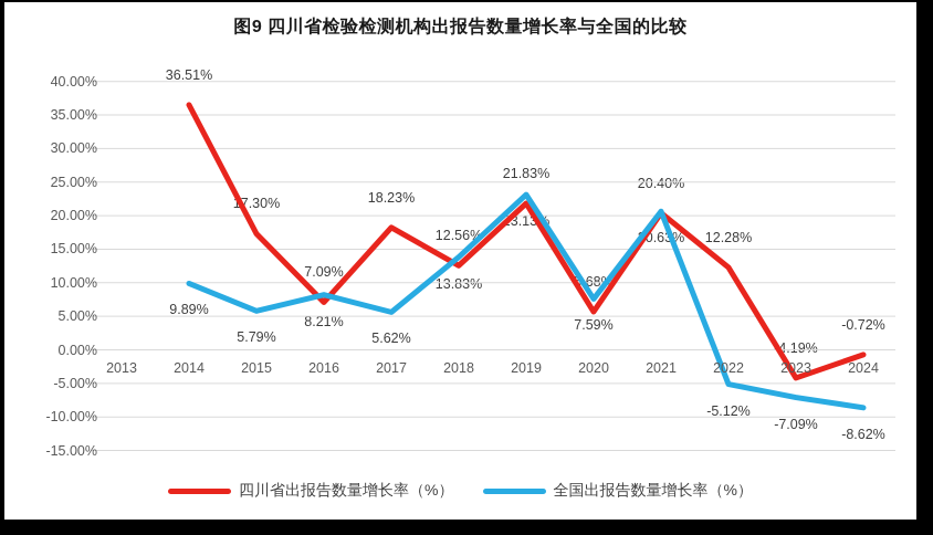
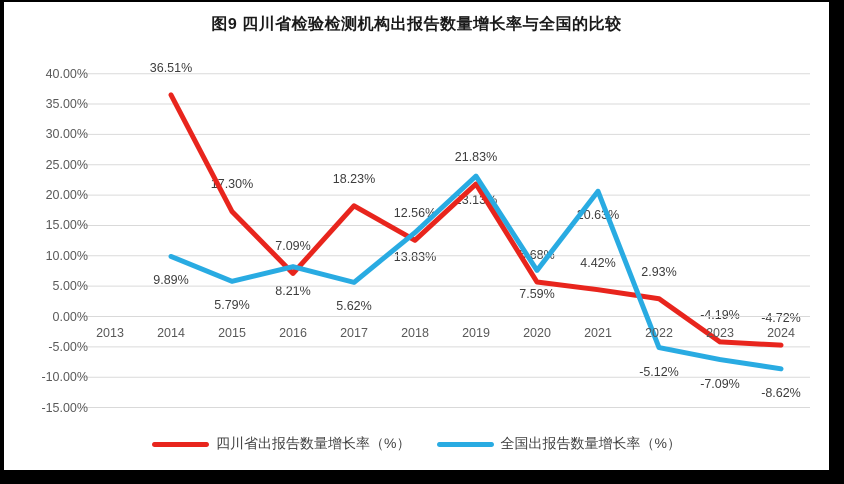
四川省出报告数量增长率（%）/2021: 20.40% -> 4.42%
四川省出报告数量增长率（%）/2022: 12.28% -> 2.93%
四川省出报告数量增长率（%）/2024: -0.72% -> -4.72%
